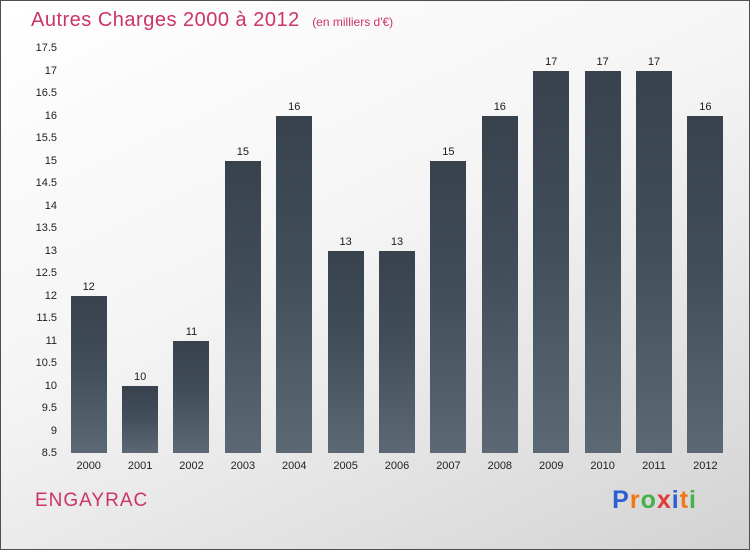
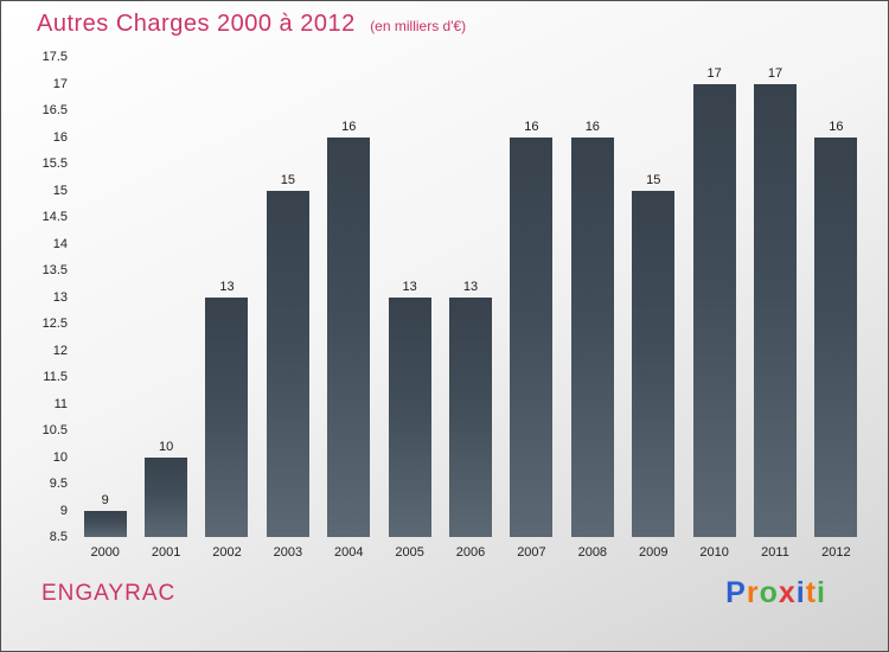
2000: 12 -> 9
2002: 11 -> 13
2007: 15 -> 16
2009: 17 -> 15
